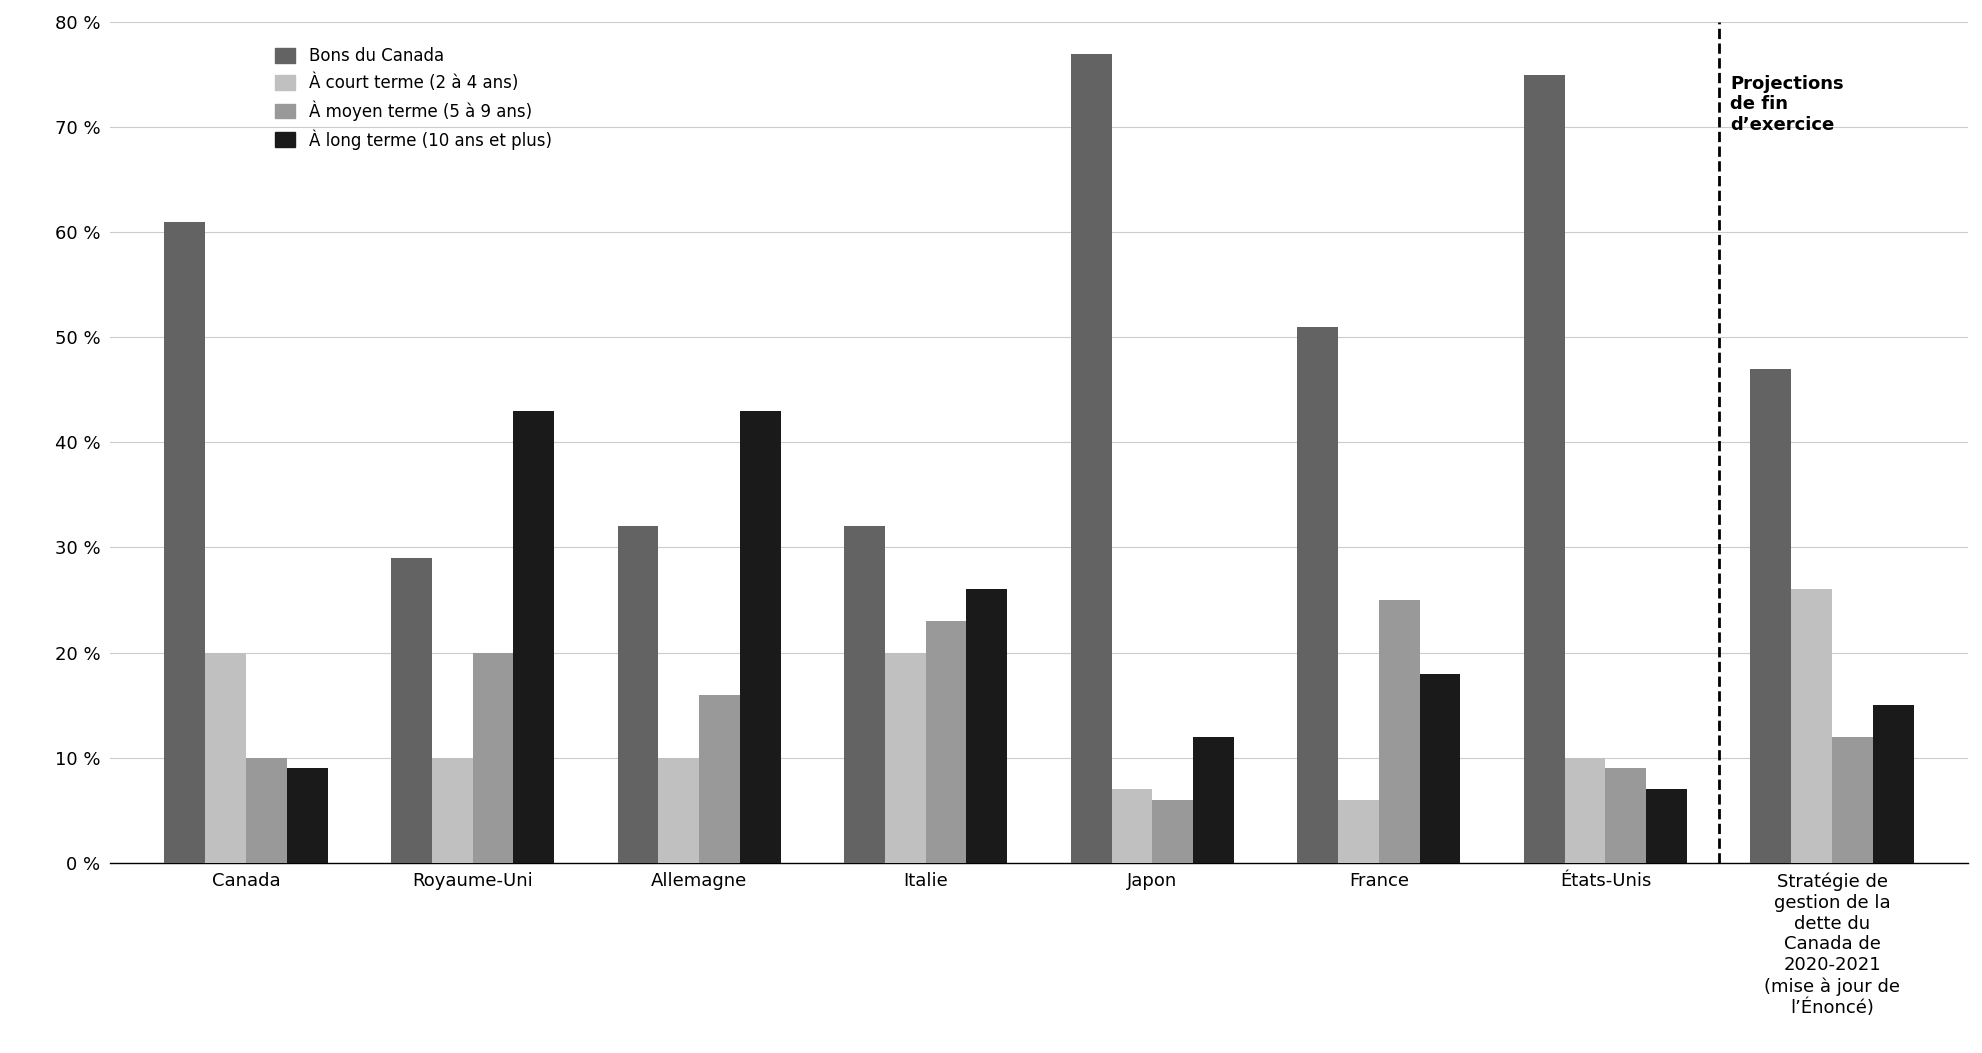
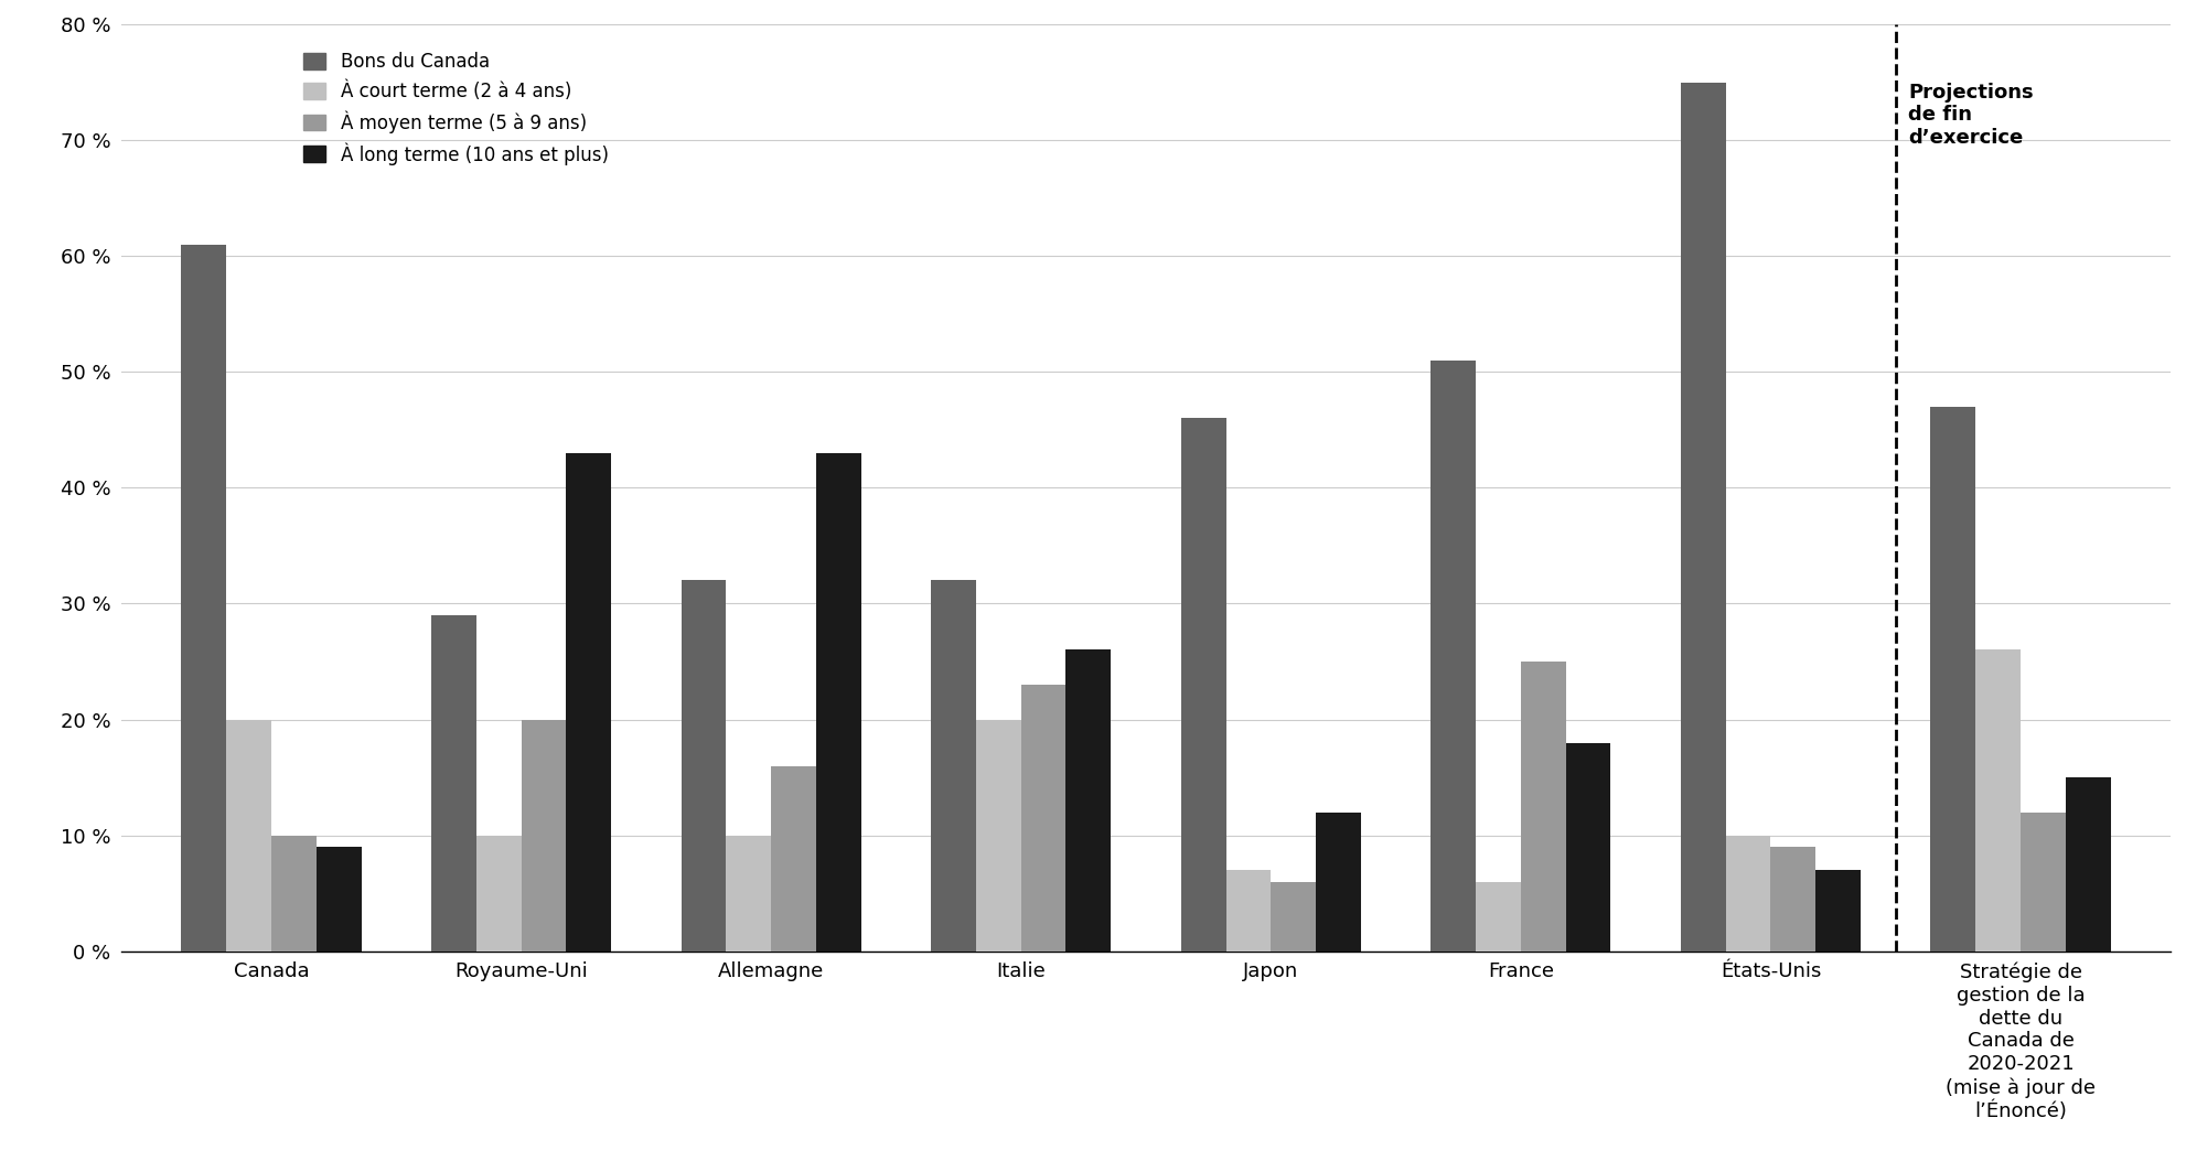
Bons du Canada/Japon: 77 % -> 46 %
